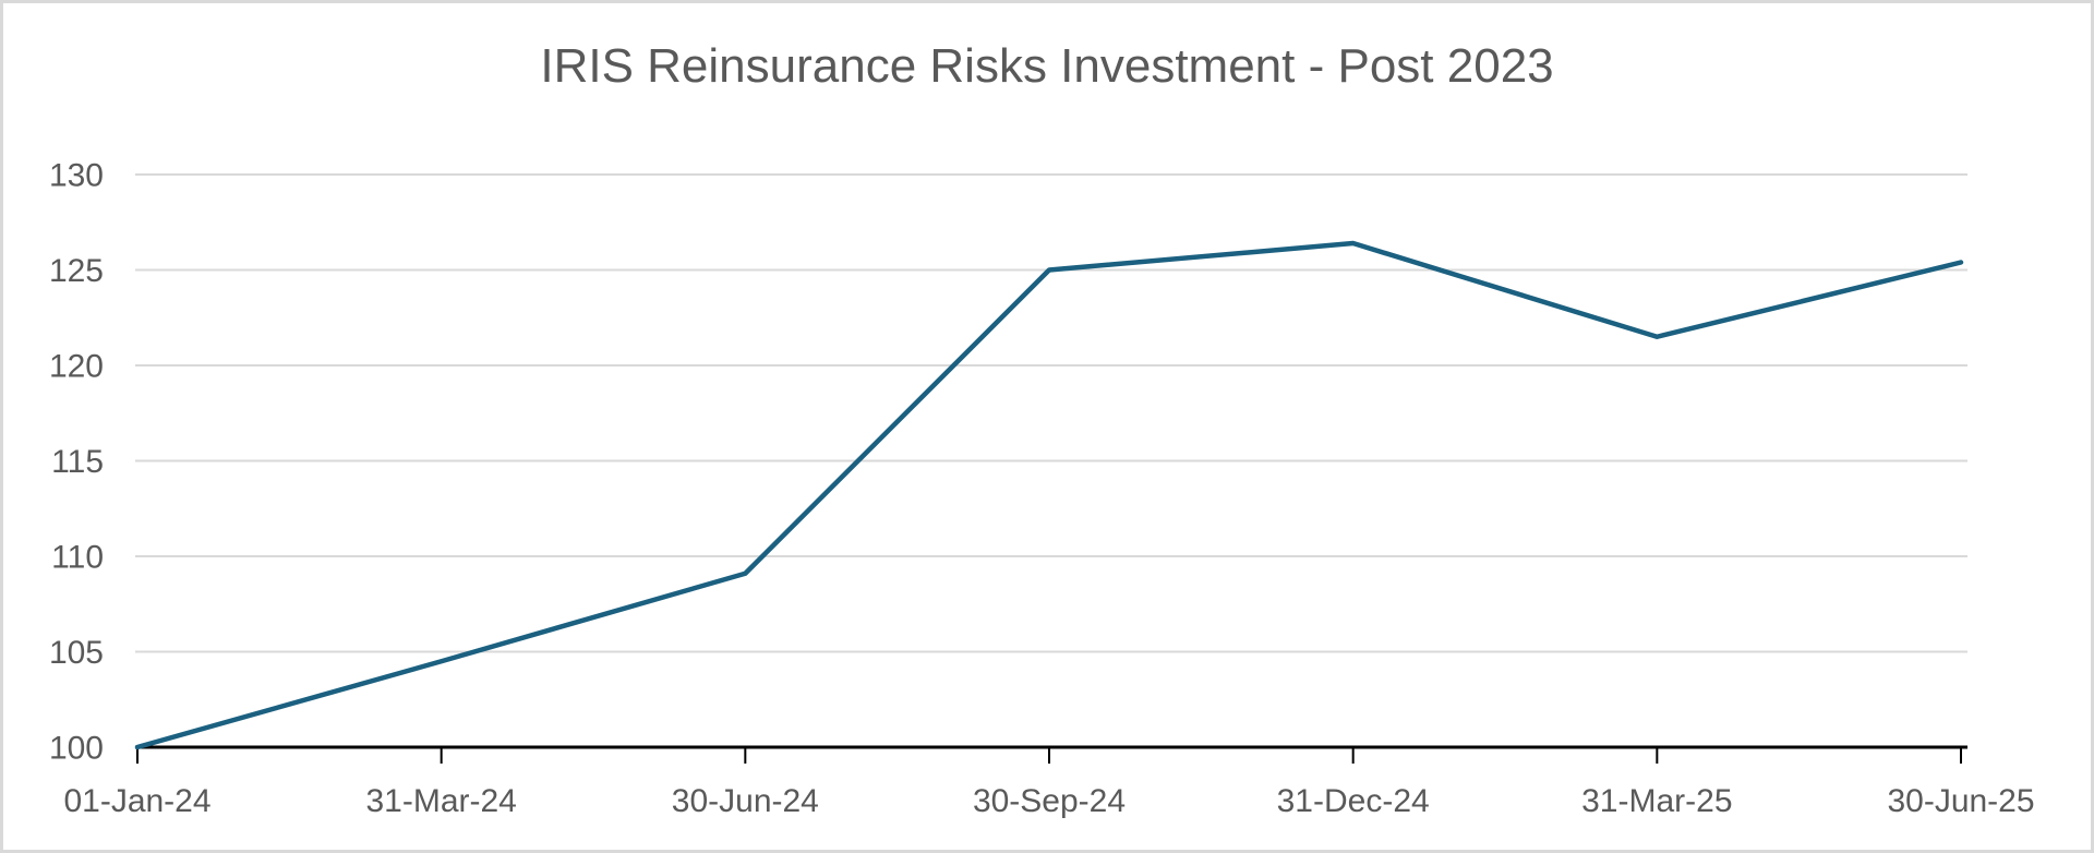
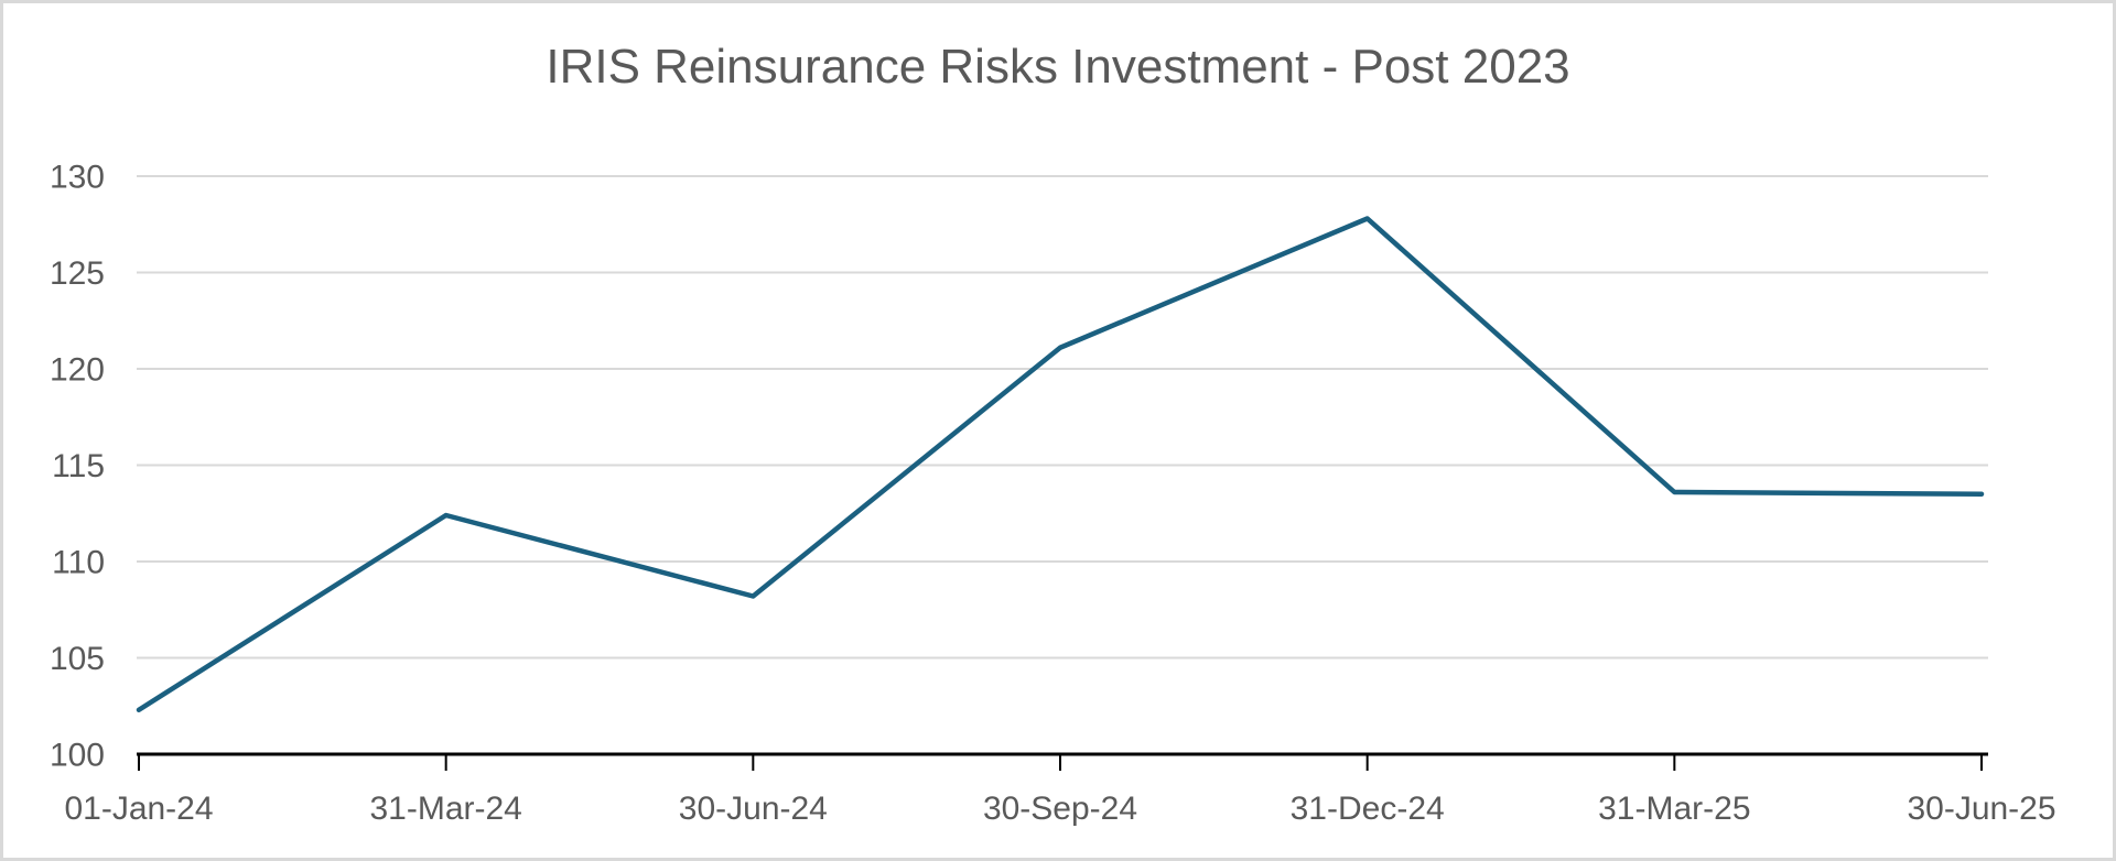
01-Jan-24: 100.0 -> 102.3
31-Mar-24: 104.5 -> 112.4
30-Jun-24: 109.1 -> 108.2
30-Sep-24: 125.0 -> 121.1
31-Dec-24: 126.4 -> 127.8
31-Mar-25: 121.5 -> 113.6
30-Jun-25: 125.4 -> 113.5
